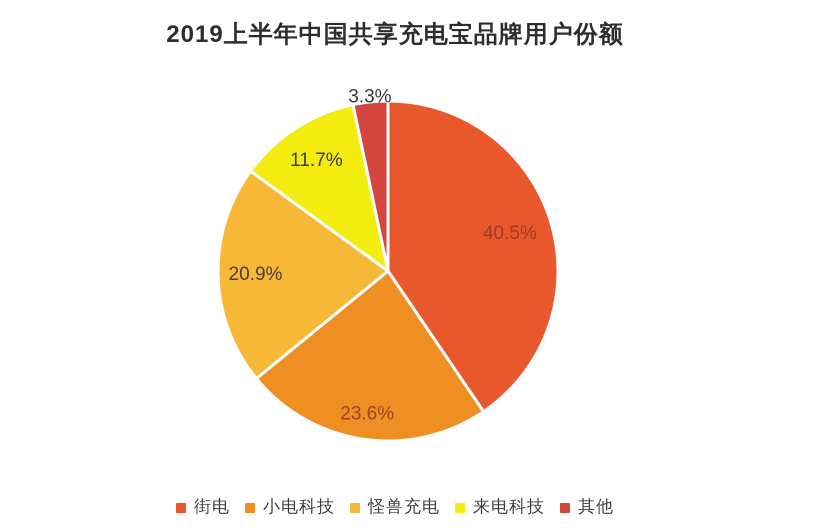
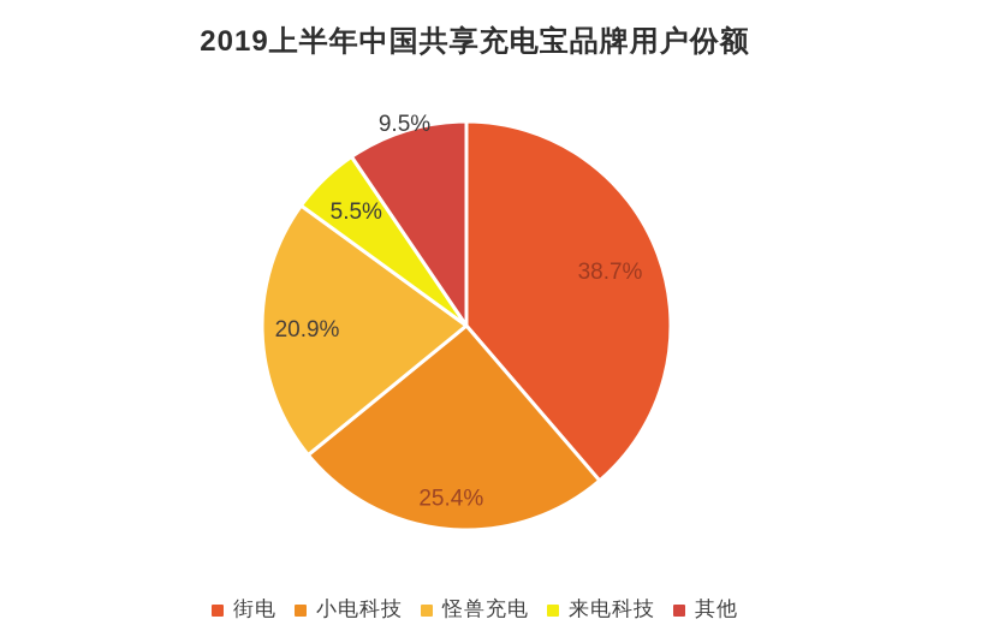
街电: 40.5% -> 38.7%
小电科技: 23.6% -> 25.4%
来电科技: 11.7% -> 5.5%
其他: 3.3% -> 9.5%
